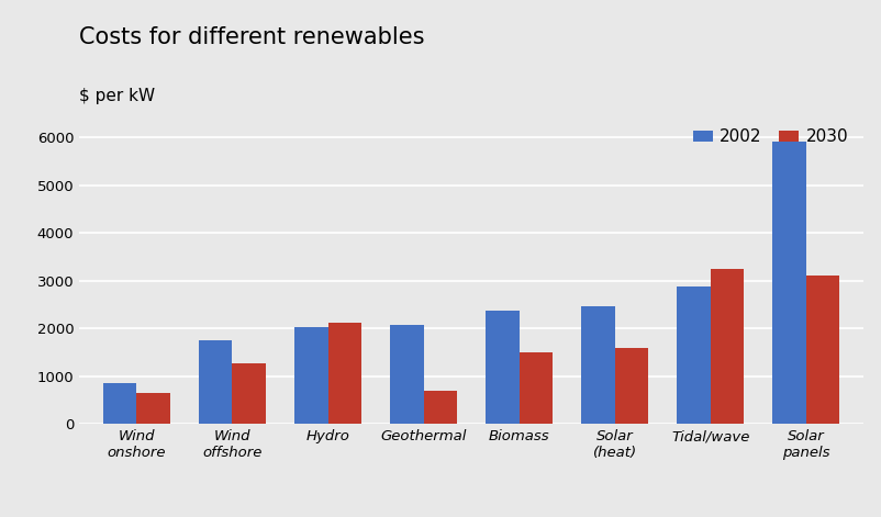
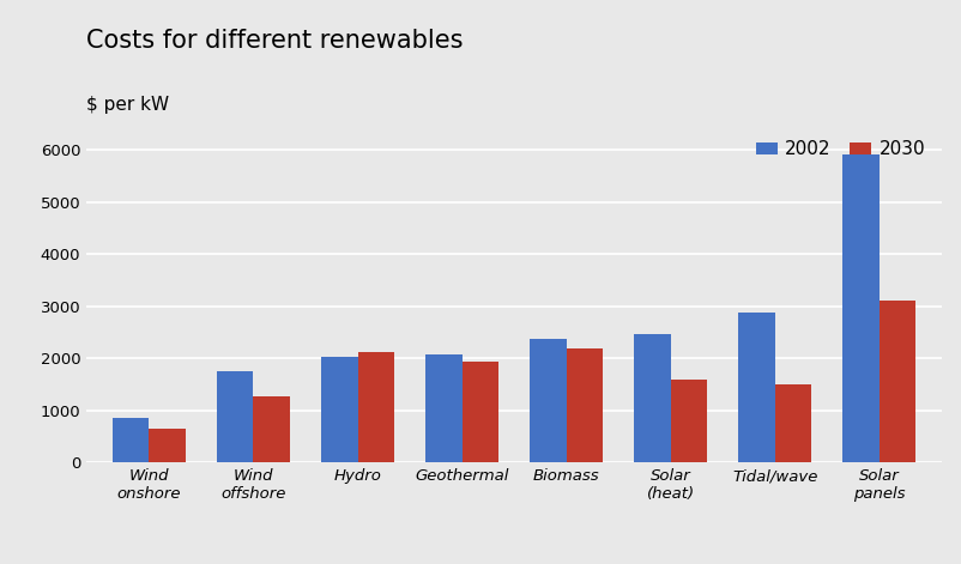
2030/Geothermal: 700 -> 1930
2030/Biomass: 1500 -> 2180
2030/Tidal/wave: 3250 -> 1490
